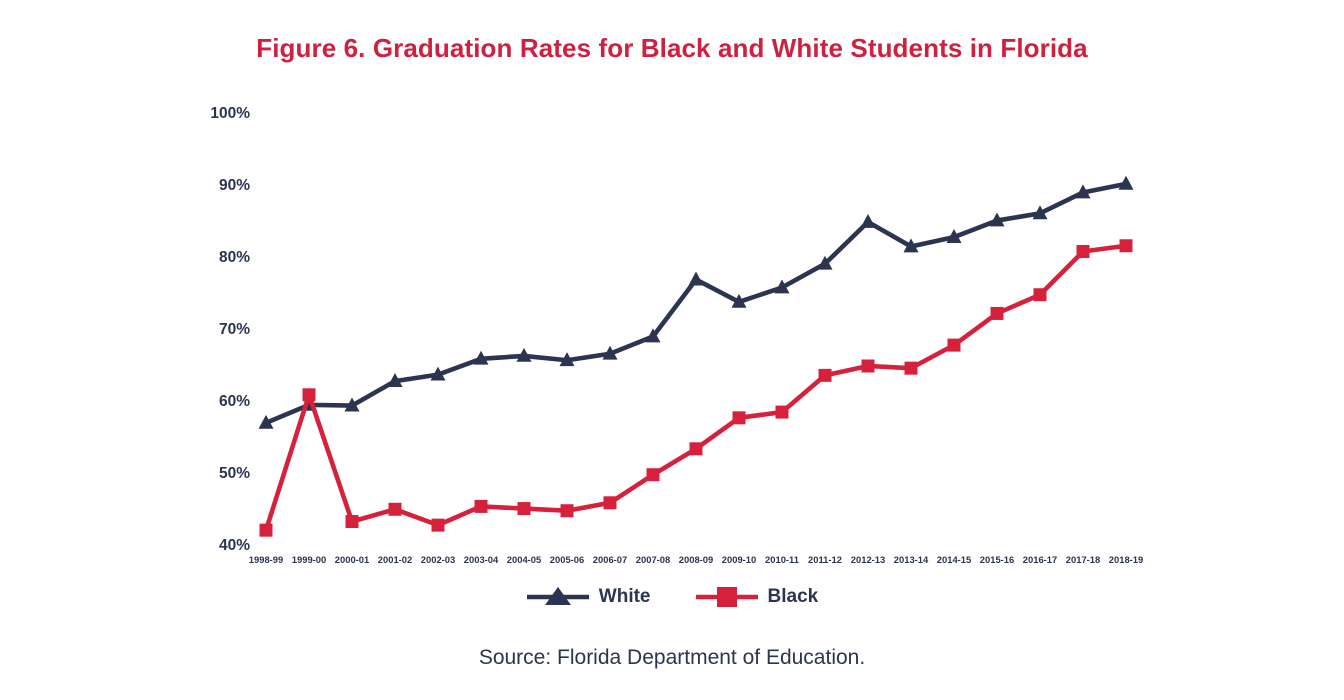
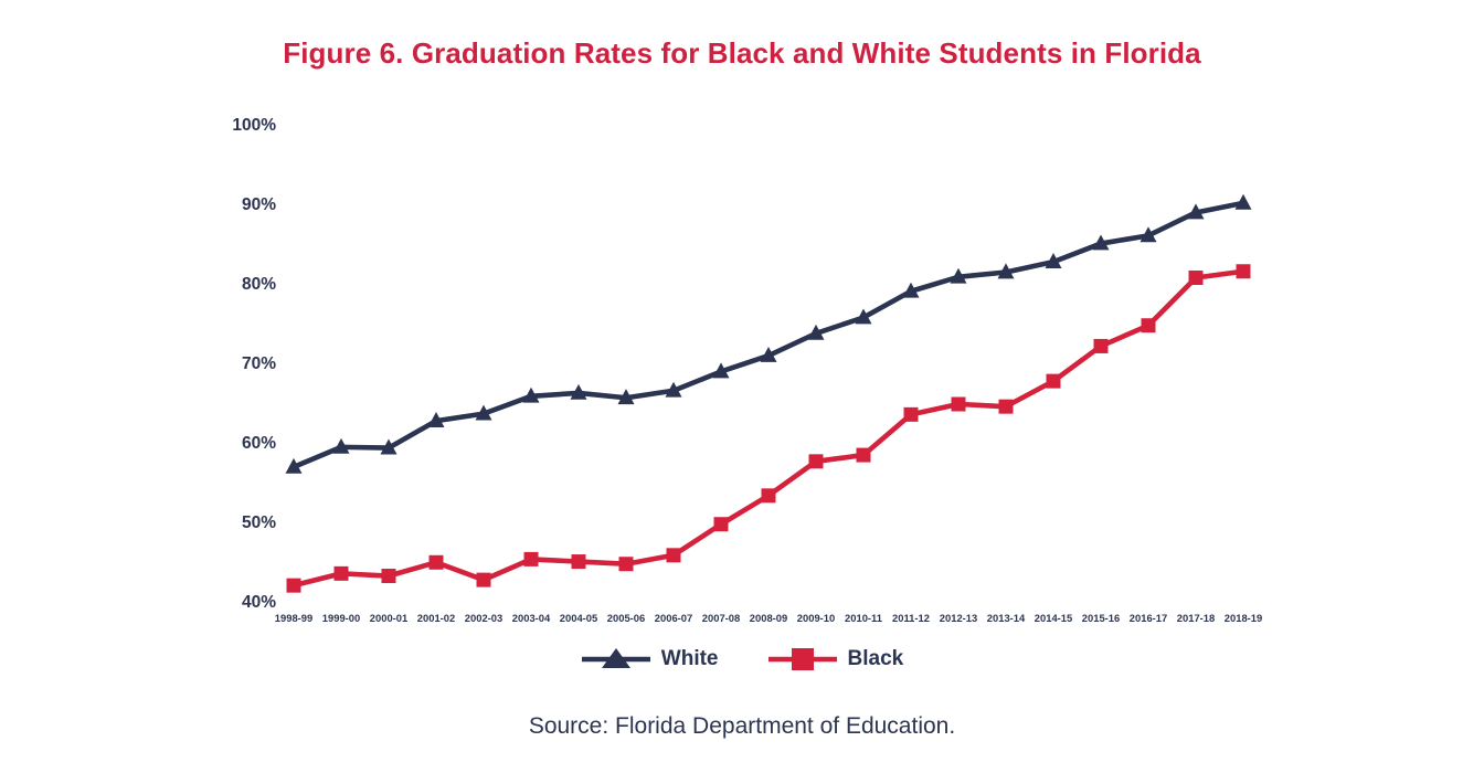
Black/1999-00: 61% -> 44%
White/2008-09: 77% -> 71%
White/2012-13: 85% -> 81%
